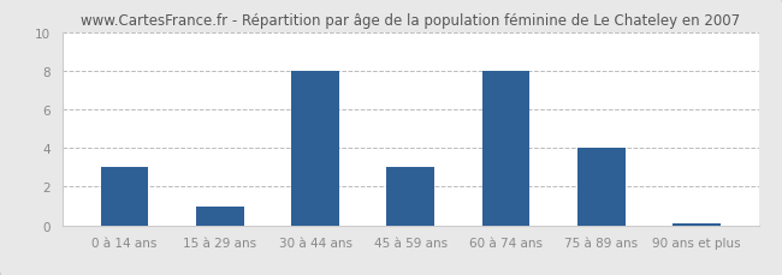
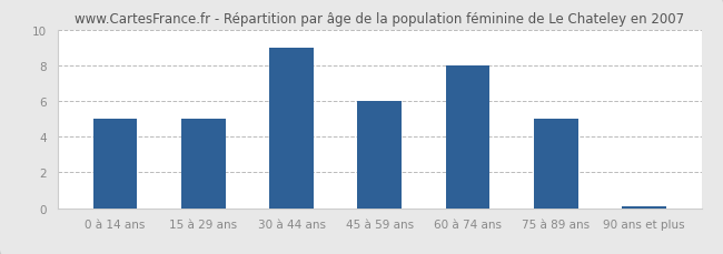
0 à 14 ans: 3.0 -> 5.0
15 à 29 ans: 1.0 -> 5.0
30 à 44 ans: 8.0 -> 9.0
45 à 59 ans: 3.0 -> 6.0
75 à 89 ans: 4.0 -> 5.0
